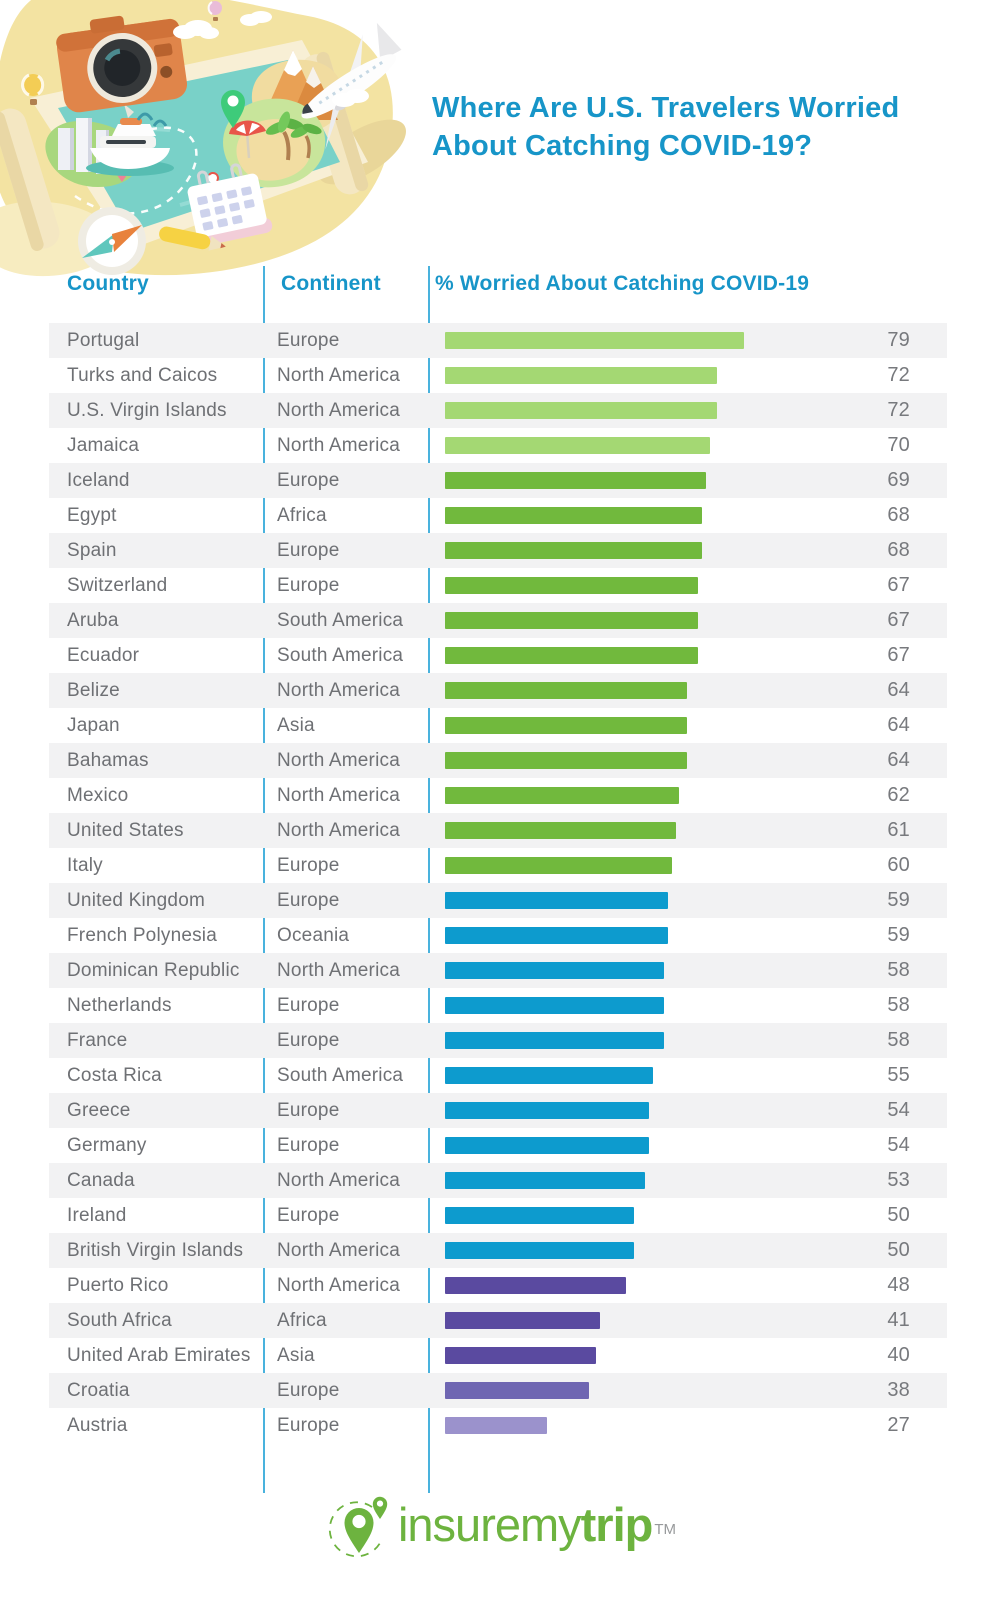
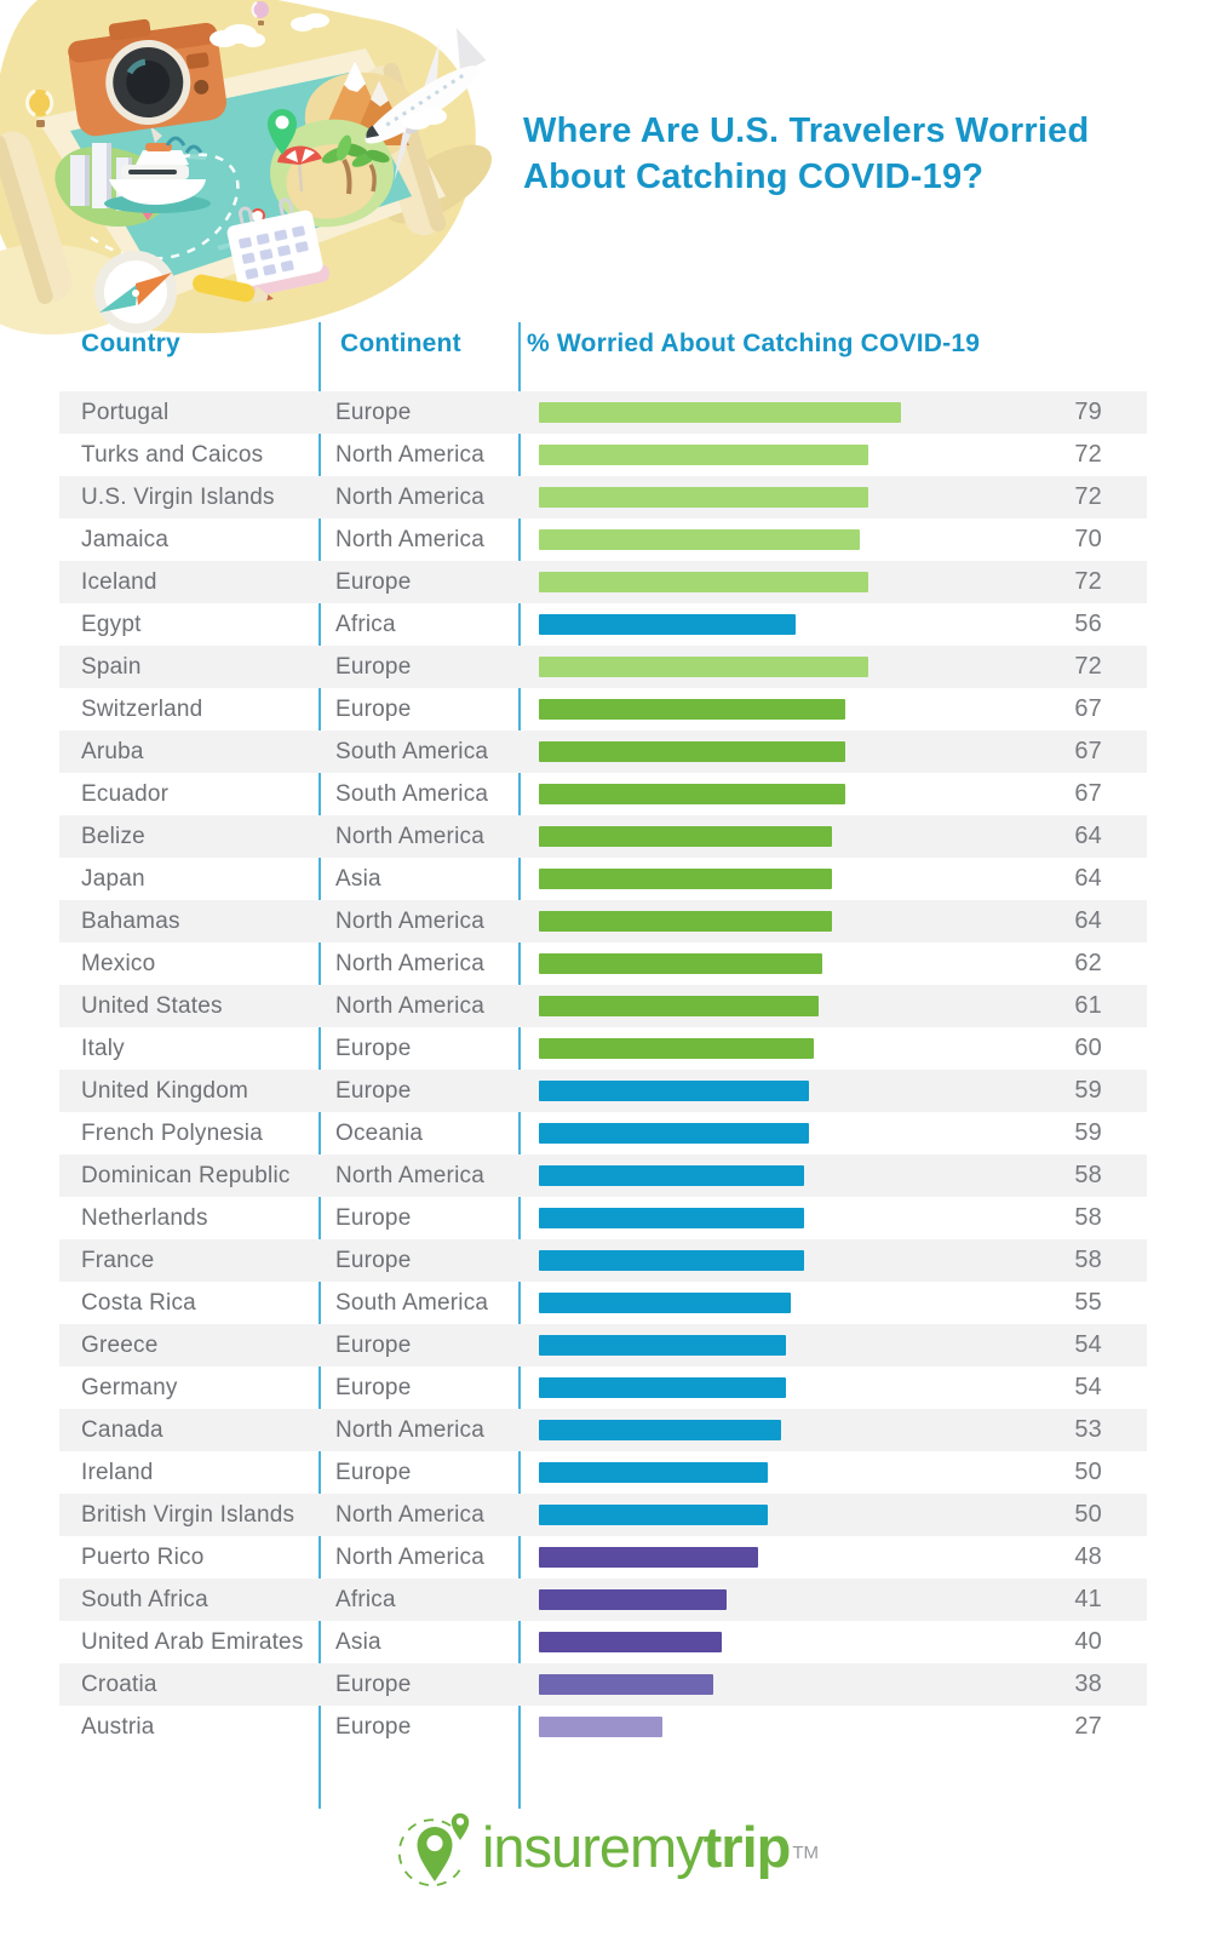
Iceland: 69 -> 72
Egypt: 68 -> 56
Spain: 68 -> 72
